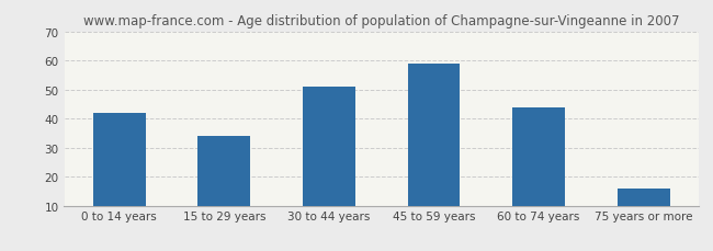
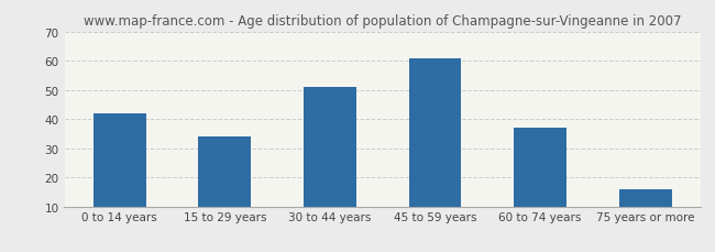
45 to 59 years: 59 -> 61
60 to 74 years: 44 -> 37
